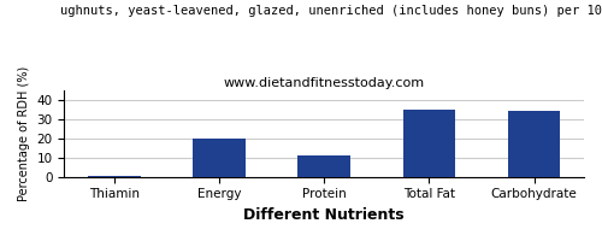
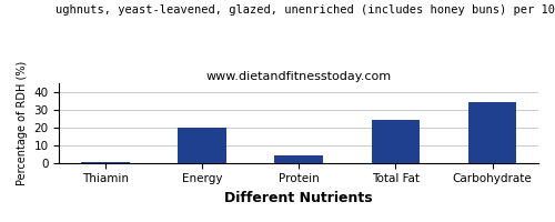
Protein: 11 -> 4
Total Fat: 35 -> 24
